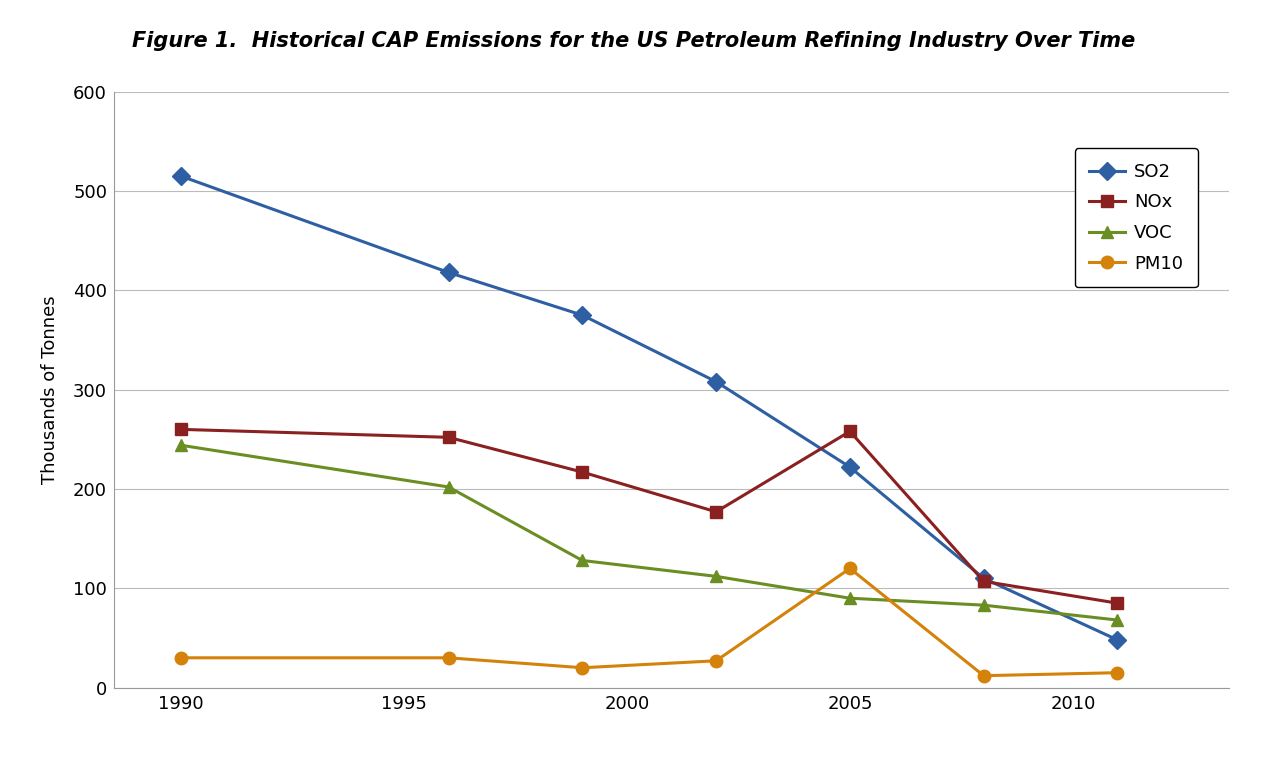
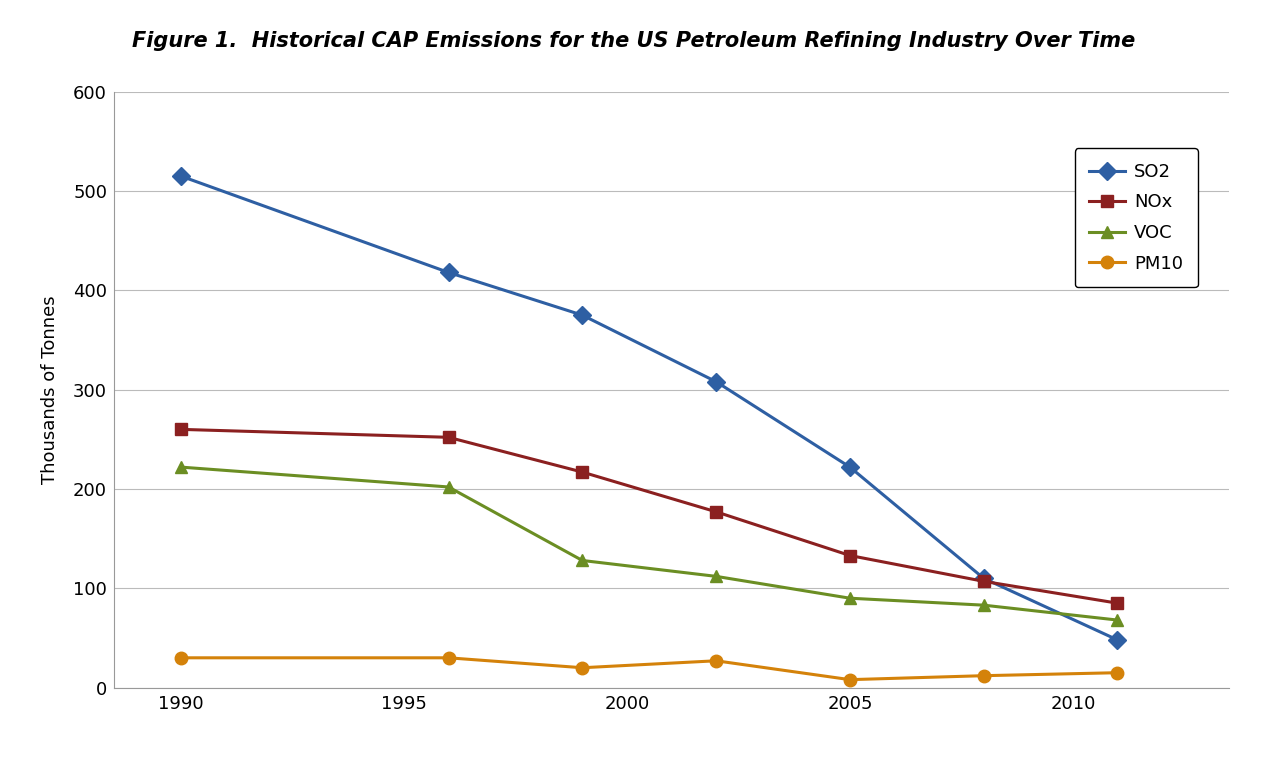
VOC/1990: 244 -> 222
NOx/2005: 258 -> 133
PM10/2005: 120 -> 8
